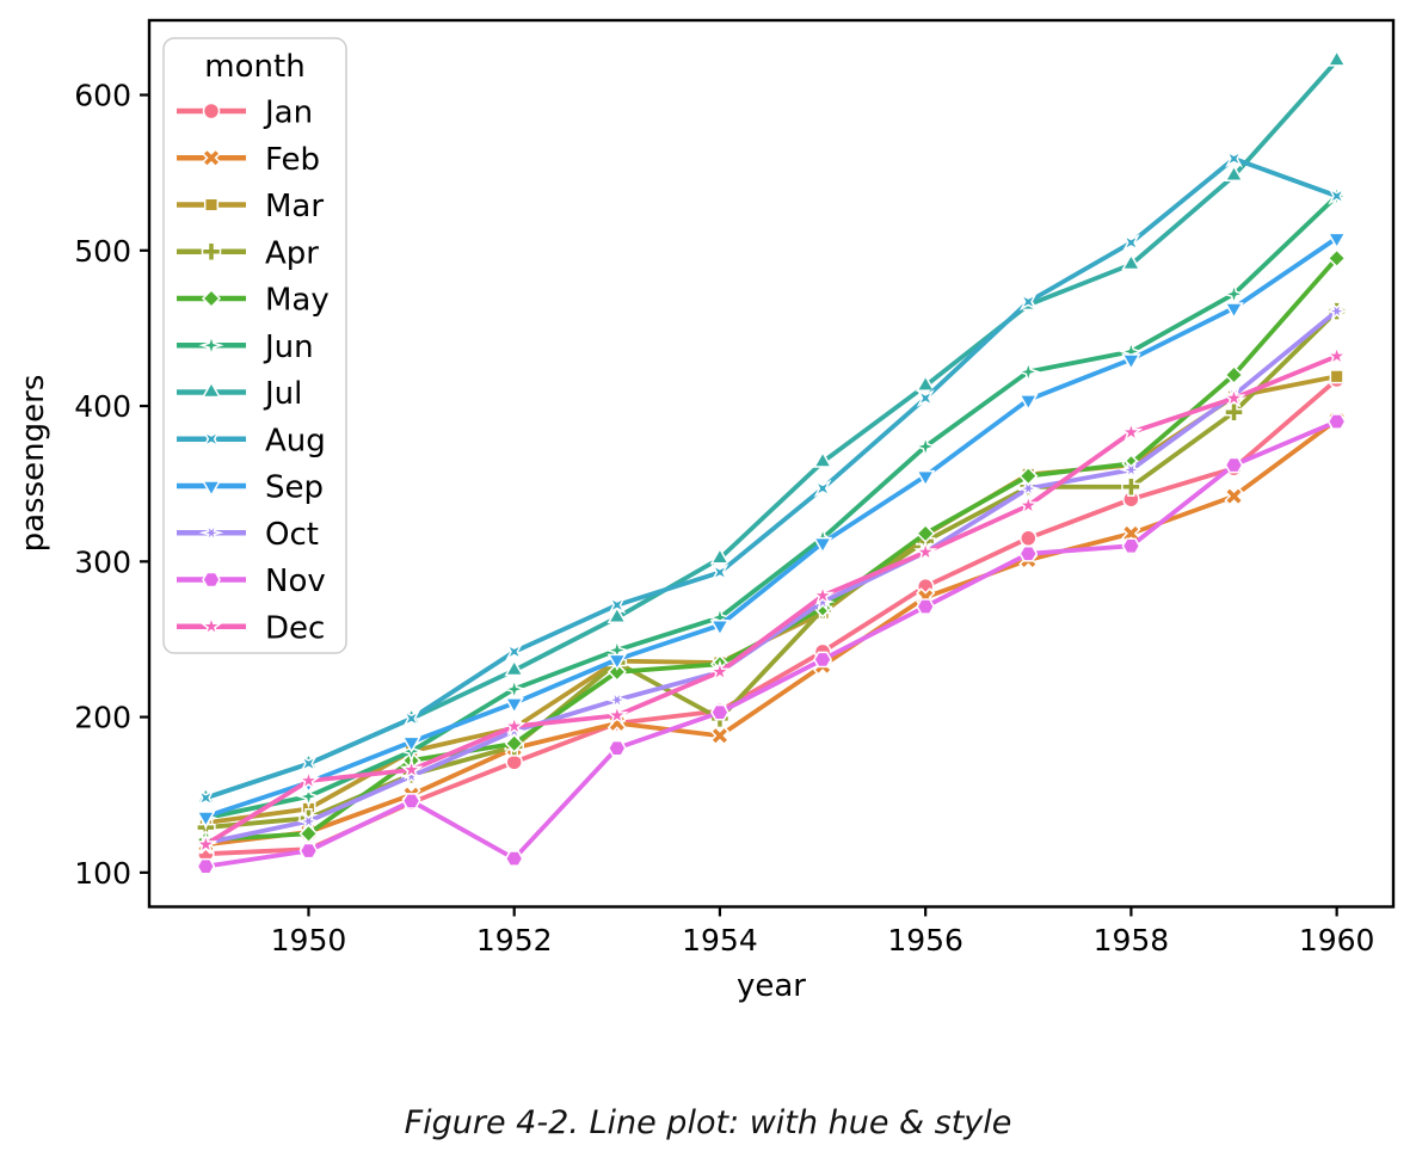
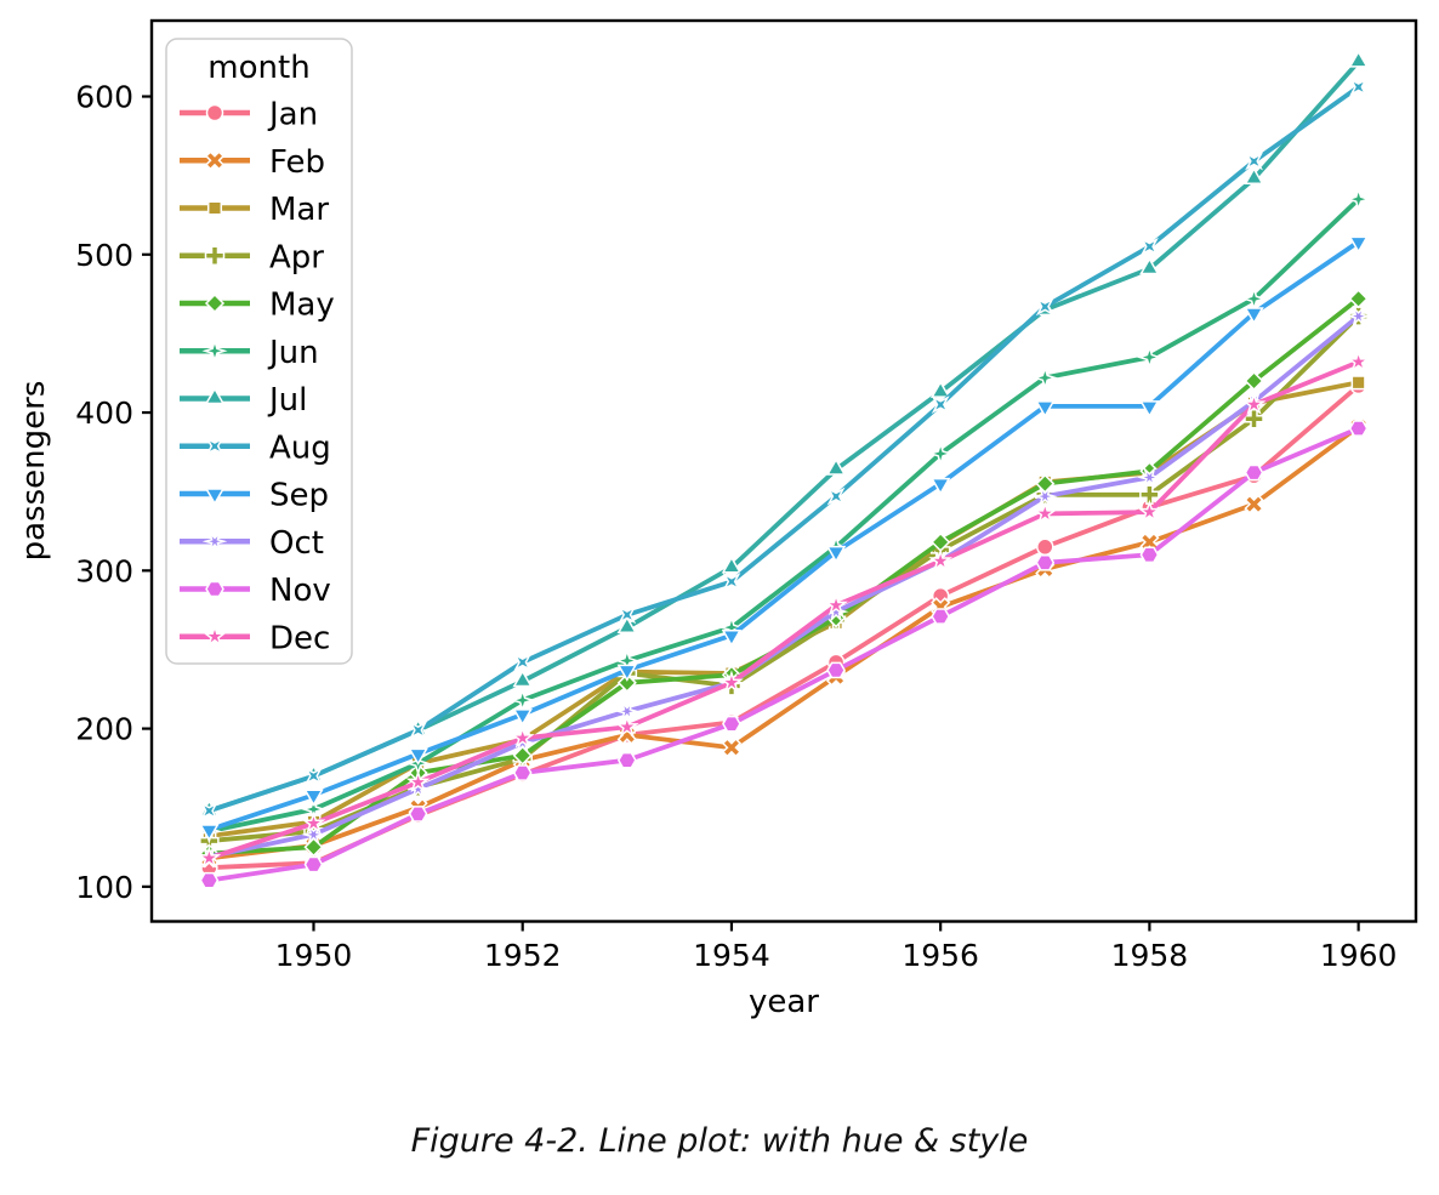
Dec/1950: 159 -> 140
Nov/1952: 109 -> 172
Apr/1954: 199 -> 227
Sep/1958: 430 -> 404
Dec/1958: 383 -> 337
May/1960: 495 -> 472
Aug/1960: 535 -> 606
